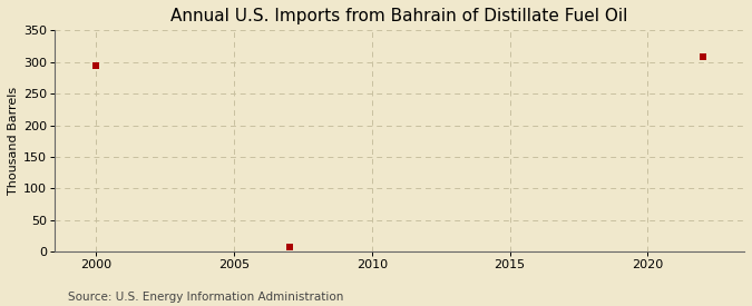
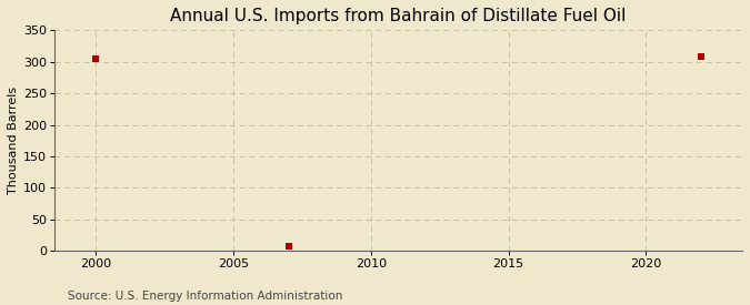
2000: 294 -> 305
